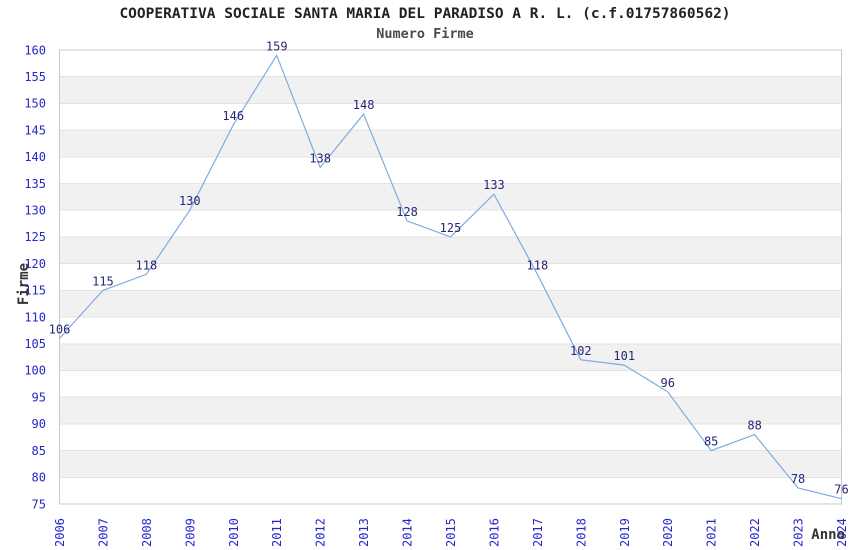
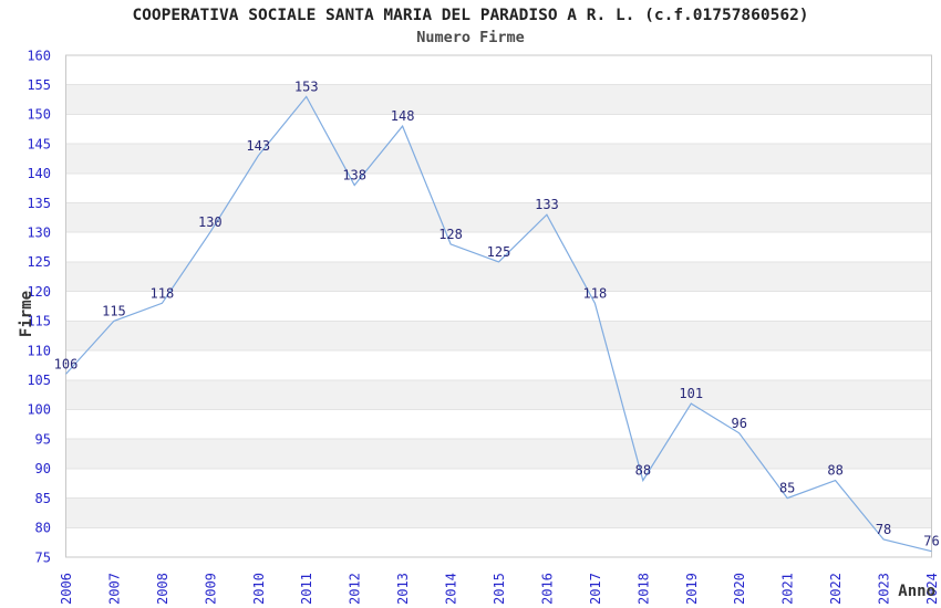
2010: 146 -> 143
2011: 159 -> 153
2018: 102 -> 88
